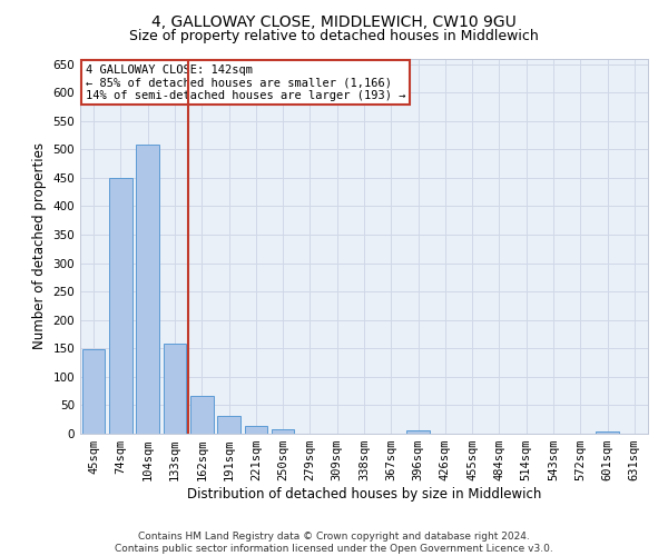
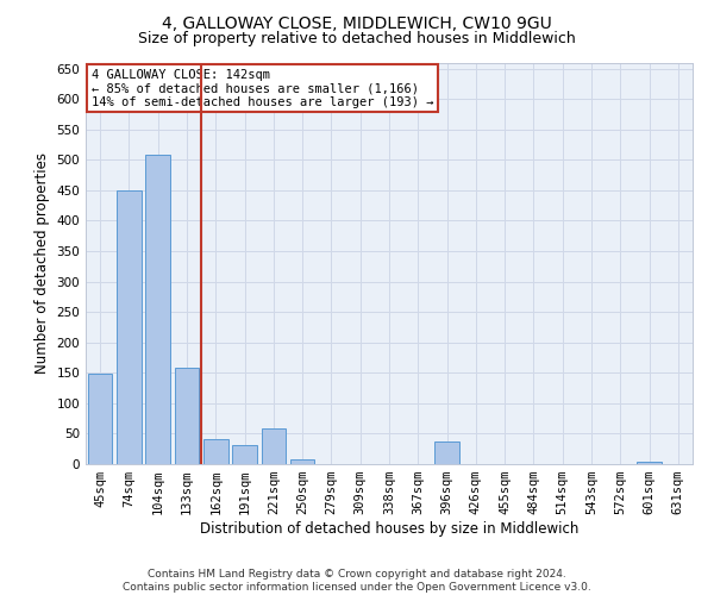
162sqm: 67 -> 42
221sqm: 13 -> 58
396sqm: 5 -> 38
